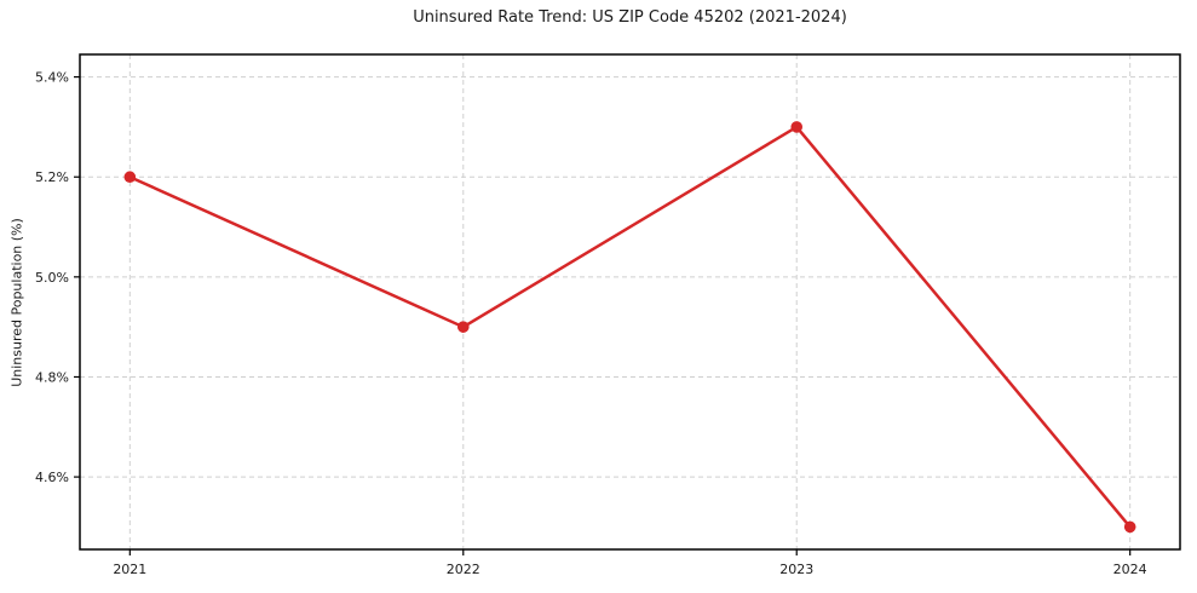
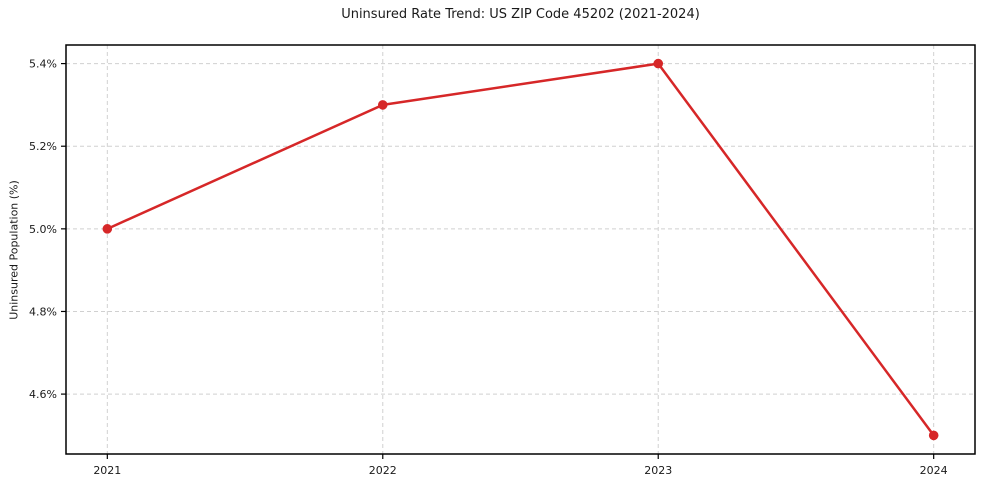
2021: 5.2% -> 5.0%
2022: 4.9% -> 5.3%
2023: 5.3% -> 5.4%
